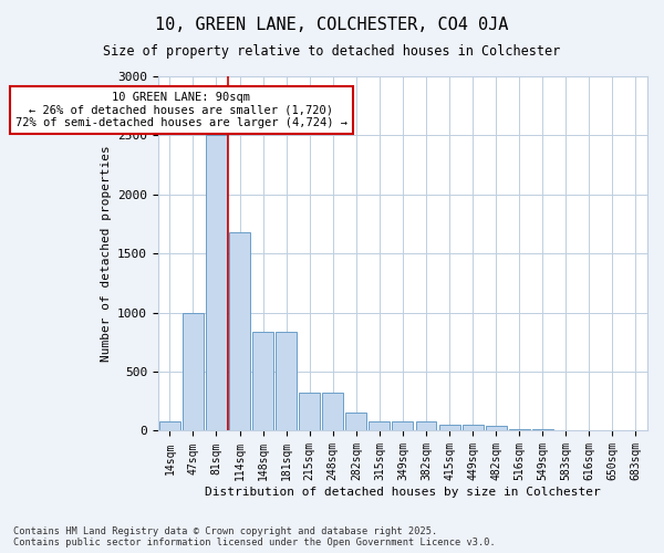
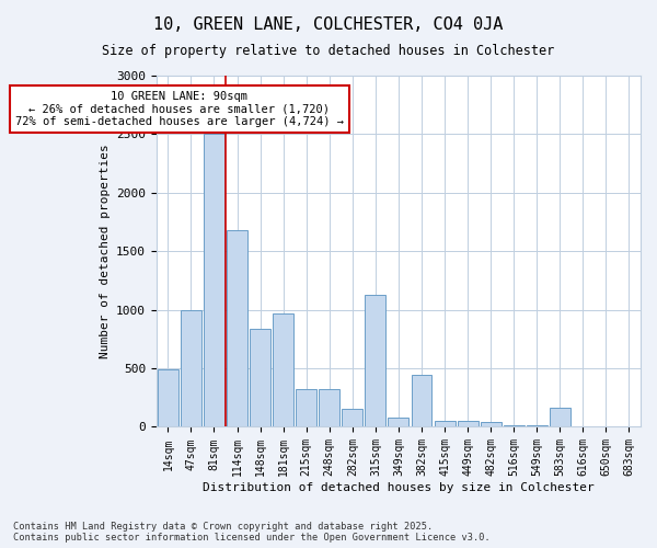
14sqm: 80 -> 490
181sqm: 840 -> 970
315sqm: 80 -> 1130
382sqm: 80 -> 440
583sqm: 0 -> 160
